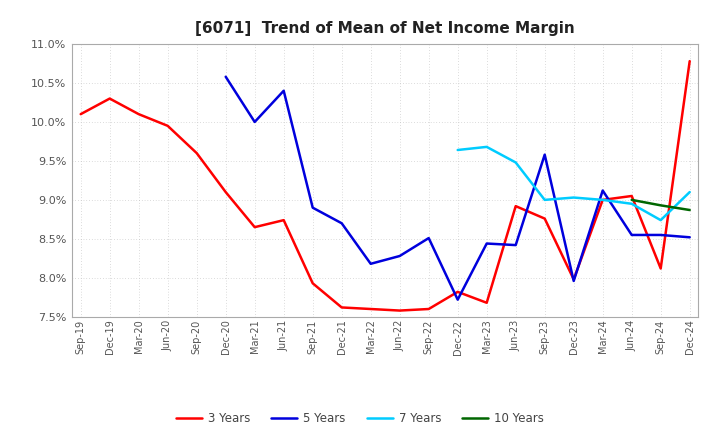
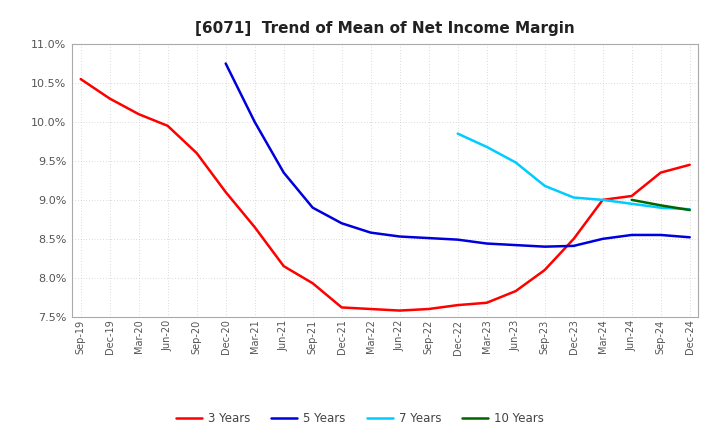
3 Years/Sep-19: 10.10% -> 10.55%
5 Years/Dec-20: 10.58% -> 10.75%
3 Years/Jun-21: 8.74% -> 8.15%
5 Years/Jun-21: 10.40% -> 9.35%
5 Years/Mar-22: 8.18% -> 8.58%
5 Years/Jun-22: 8.28% -> 8.53%
3 Years/Dec-22: 7.82% -> 7.65%
5 Years/Dec-22: 7.72% -> 8.49%
7 Years/Dec-22: 9.64% -> 9.85%
3 Years/Jun-23: 8.92% -> 7.83%
3 Years/Sep-23: 8.76% -> 8.10%
5 Years/Sep-23: 9.58% -> 8.40%
7 Years/Sep-23: 9.00% -> 9.18%
3 Years/Dec-23: 7.98% -> 8.50%
5 Years/Dec-23: 7.96% -> 8.41%
5 Years/Mar-24: 9.12% -> 8.50%
3 Years/Sep-24: 8.12% -> 9.35%
7 Years/Sep-24: 8.74% -> 8.90%
3 Years/Dec-24: 10.78% -> 9.45%
7 Years/Dec-24: 9.10% -> 8.88%
